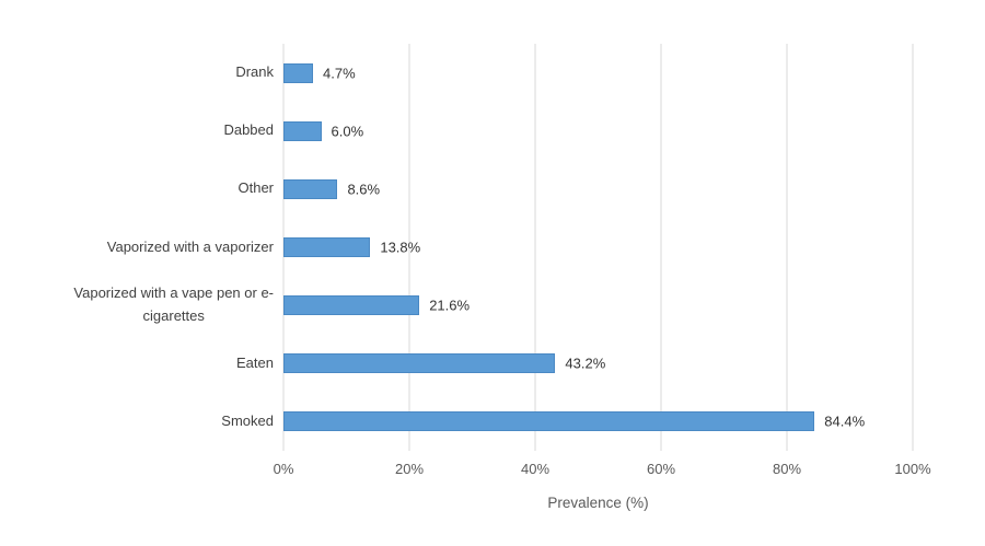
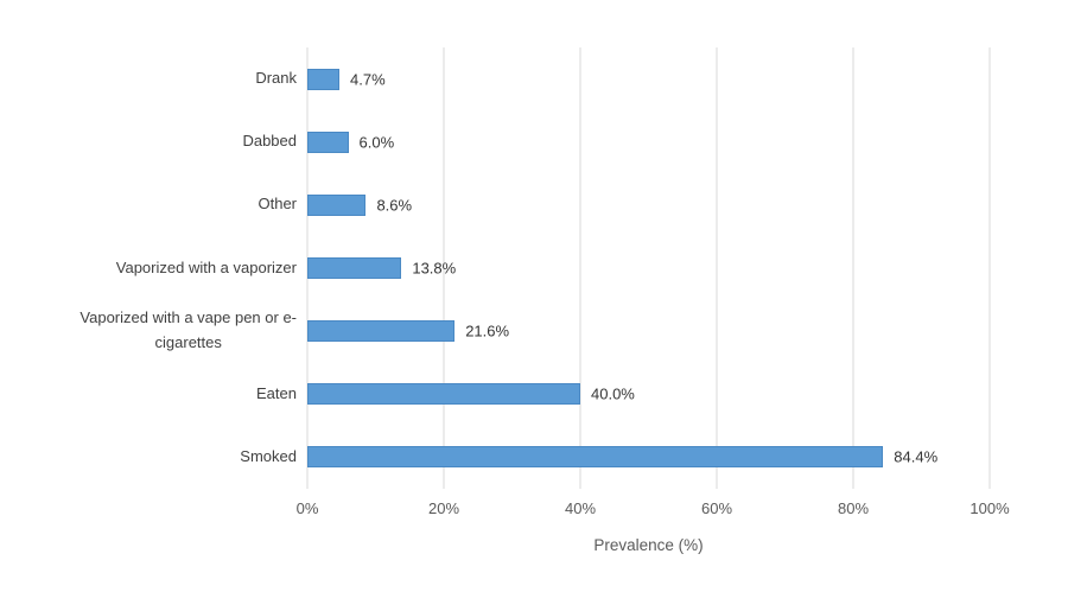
Eaten: 43.2% -> 40.0%
